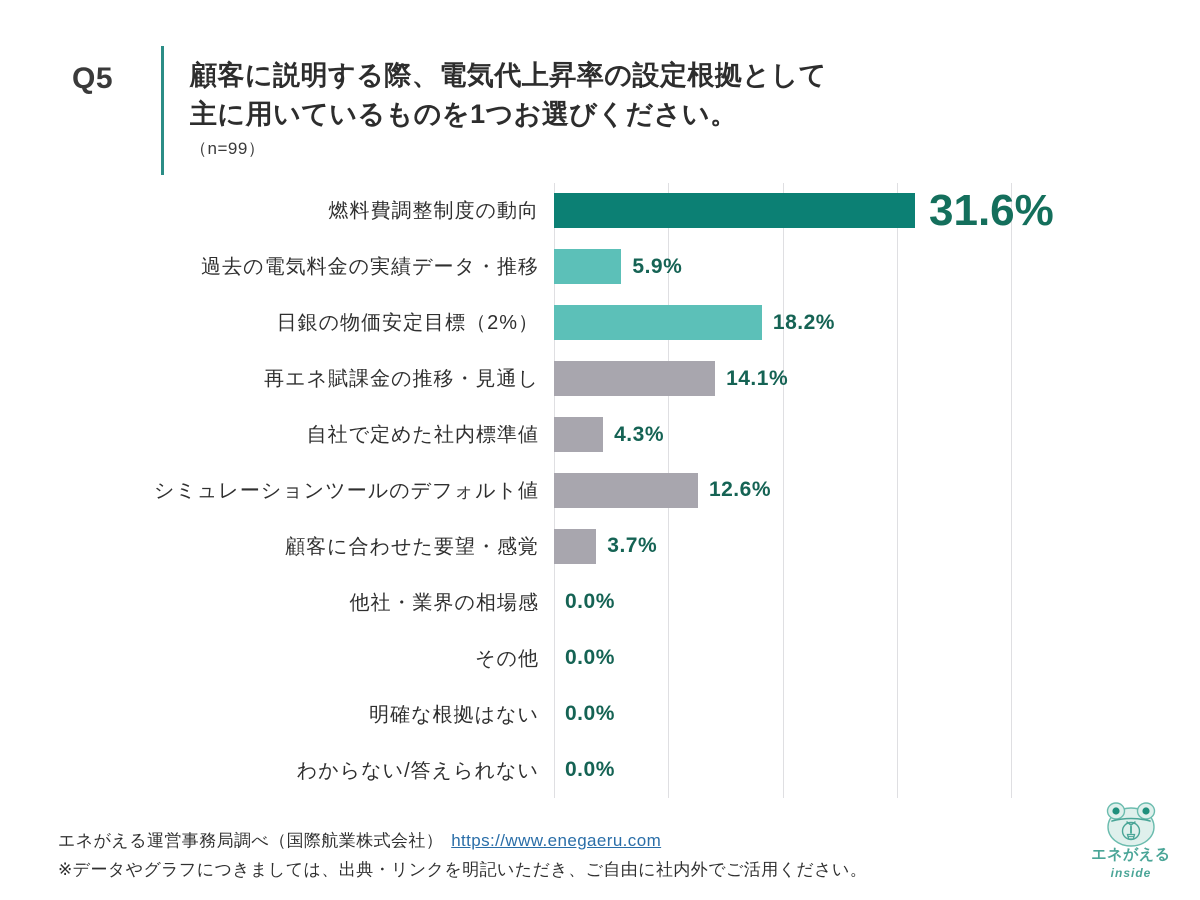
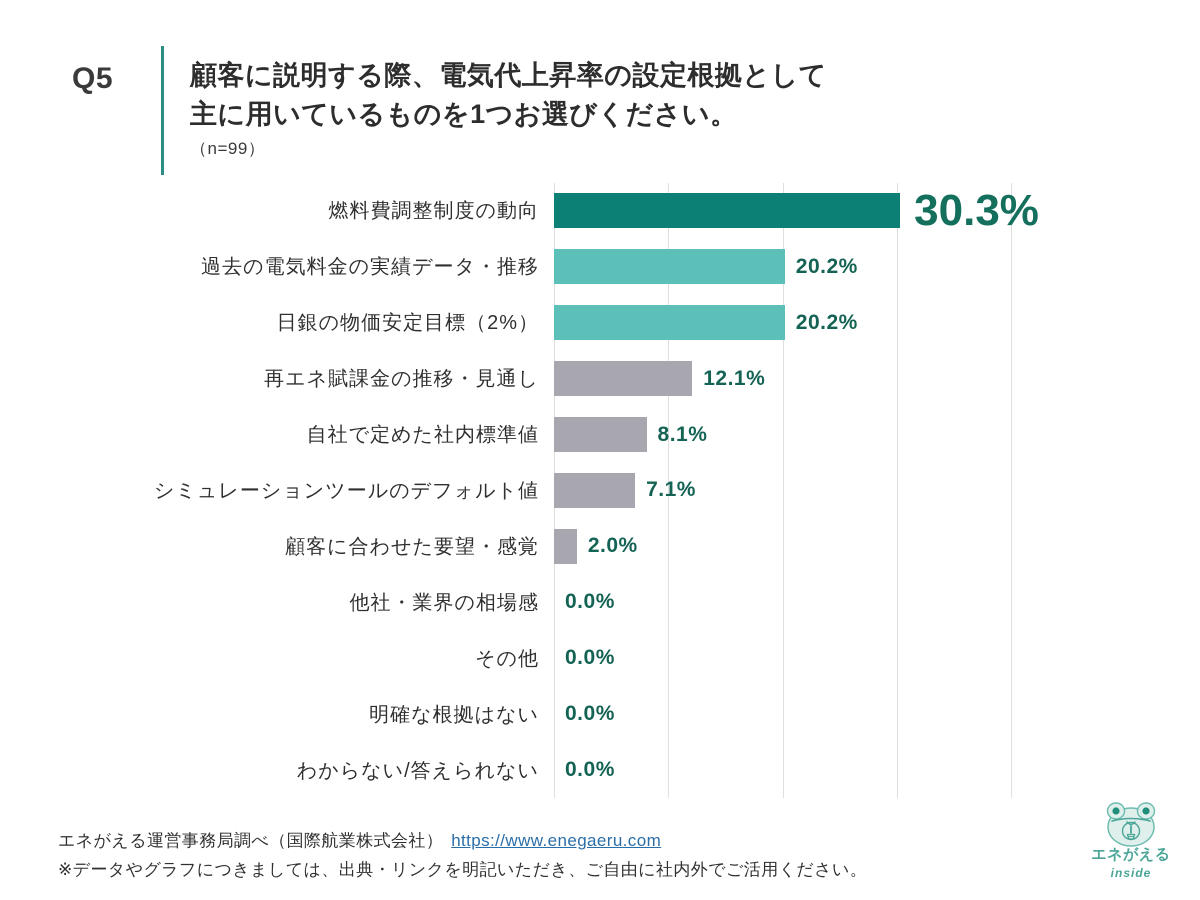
燃料費調整制度の動向: 31.6% -> 30.3%
過去の電気料金の実績データ・推移: 5.9% -> 20.2%
日銀の物価安定目標（2%）: 18.2% -> 20.2%
再エネ賦課金の推移・見通し: 14.1% -> 12.1%
自社で定めた社内標準値: 4.3% -> 8.1%
シミュレーションツールのデフォルト値: 12.6% -> 7.1%
顧客に合わせた要望・感覚: 3.7% -> 2.0%
